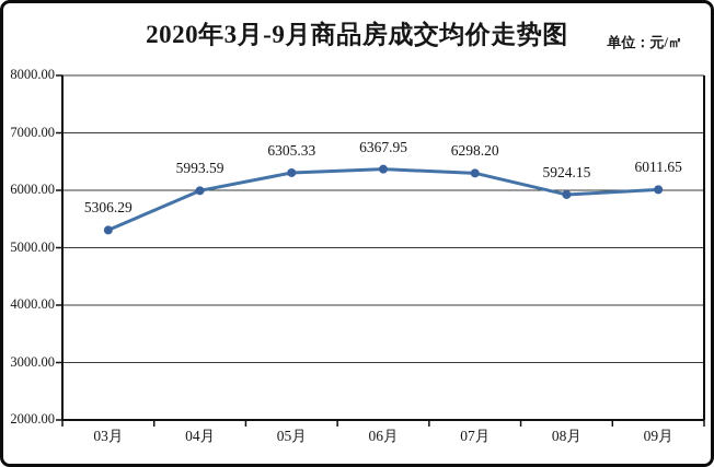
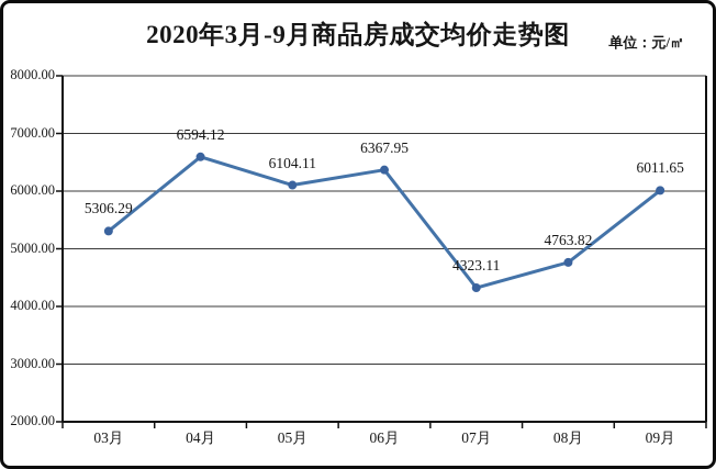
04月: 5993.59 -> 6594.12
05月: 6305.33 -> 6104.11
07月: 6298.20 -> 4323.11
08月: 5924.15 -> 4763.82
